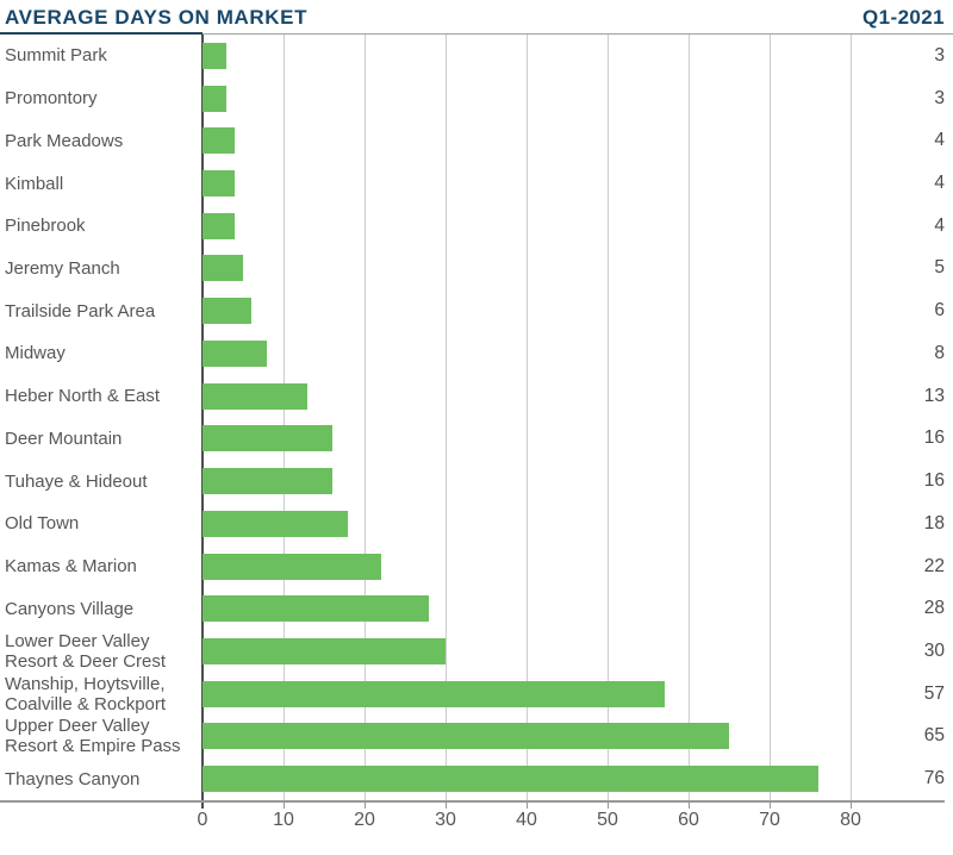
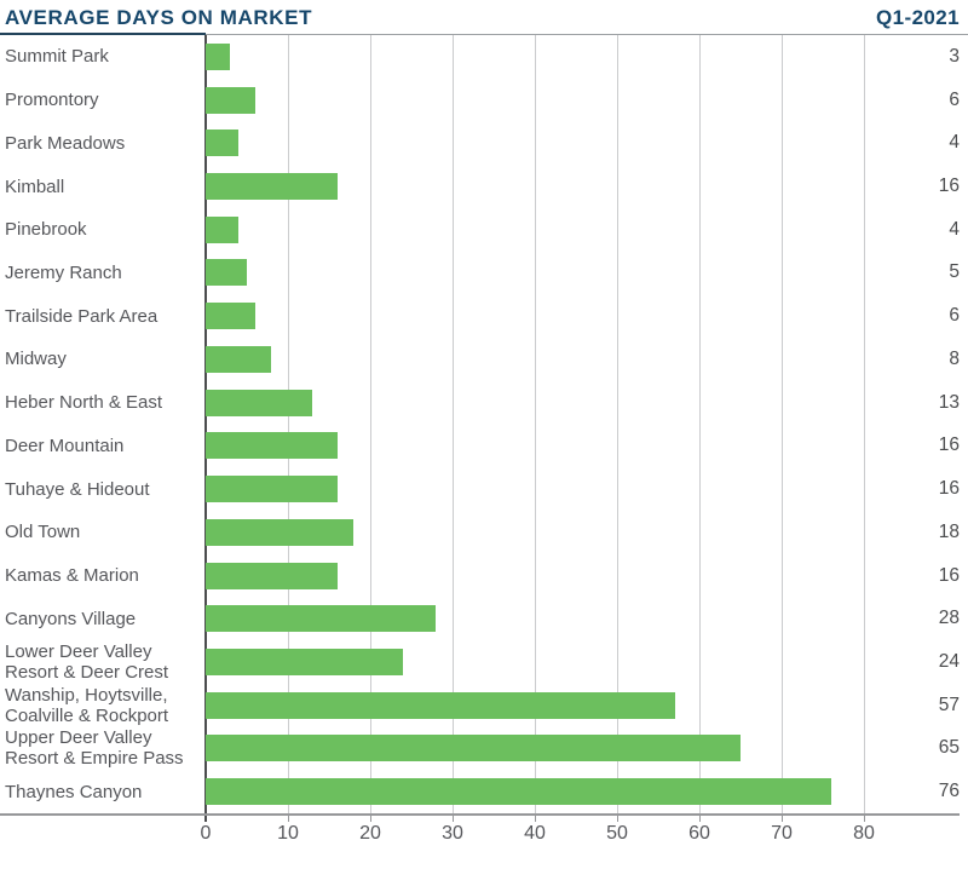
Promontory: 3 -> 6
Kimball: 4 -> 16
Kamas & Marion: 22 -> 16
Lower Deer Valley Resort & Deer Crest: 30 -> 24
